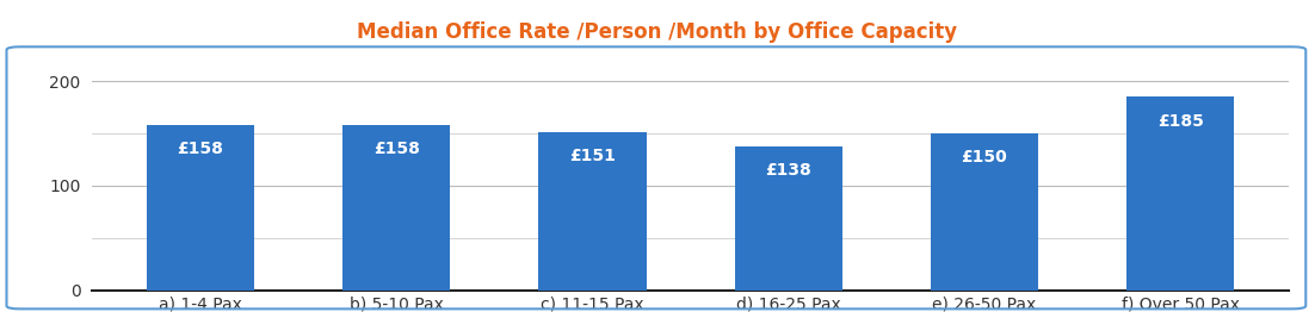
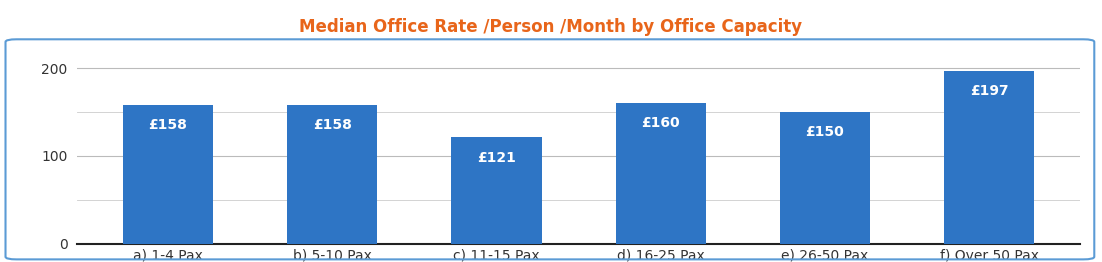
c) 11-15 Pax: £151 -> £121
d) 16-25 Pax: £138 -> £160
f) Over 50 Pax: £185 -> £197
